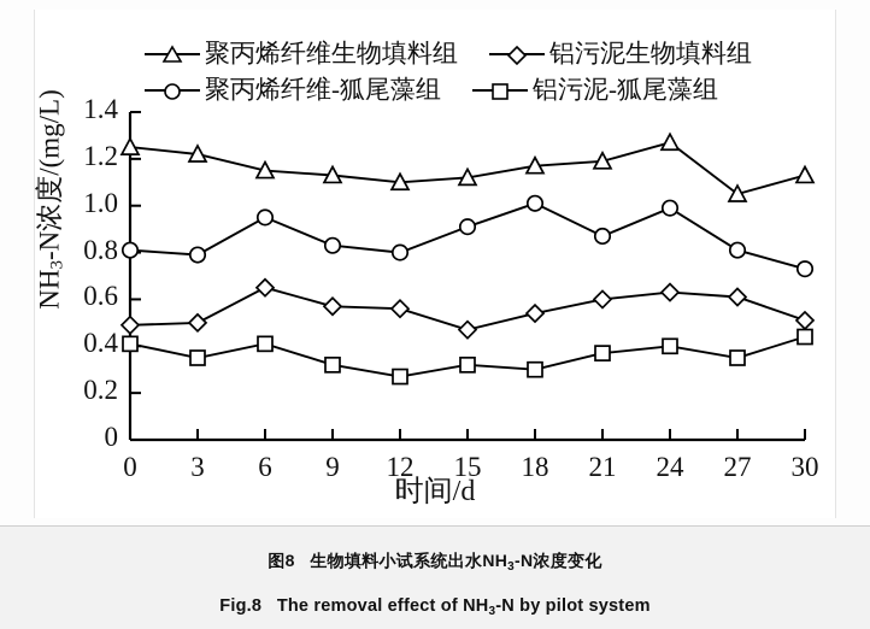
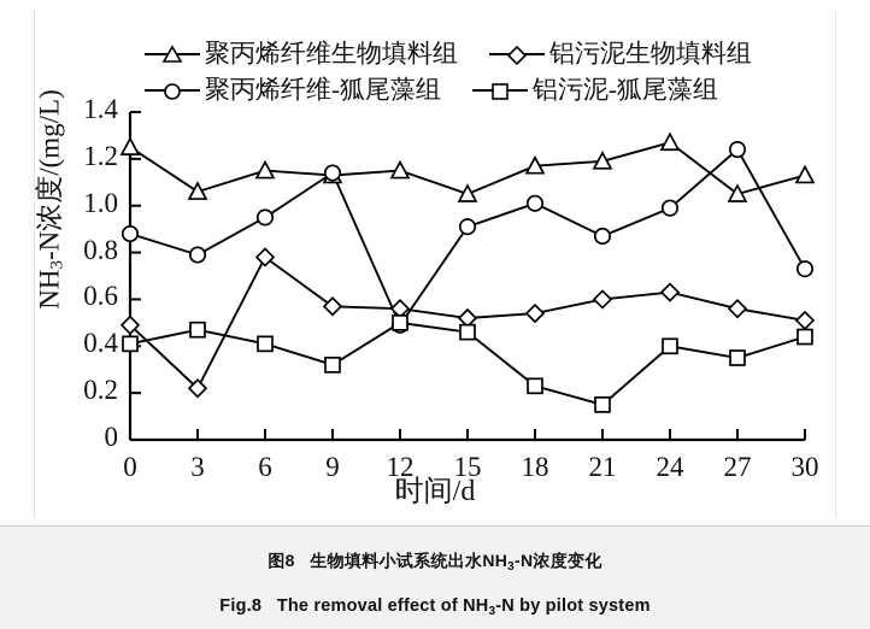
聚丙烯纤维-狐尾藻组/0: 0.81 -> 0.88
聚丙烯纤维生物填料组/3: 1.22 -> 1.06
铝污泥生物填料组/3: 0.50 -> 0.22
铝污泥-狐尾藻组/3: 0.35 -> 0.47
铝污泥生物填料组/6: 0.65 -> 0.78
聚丙烯纤维-狐尾藻组/9: 0.83 -> 1.14
聚丙烯纤维生物填料组/12: 1.10 -> 1.15
聚丙烯纤维-狐尾藻组/12: 0.80 -> 0.49
铝污泥-狐尾藻组/12: 0.27 -> 0.50
聚丙烯纤维生物填料组/15: 1.12 -> 1.05
铝污泥生物填料组/15: 0.47 -> 0.52
铝污泥-狐尾藻组/15: 0.32 -> 0.46
铝污泥-狐尾藻组/18: 0.30 -> 0.23
铝污泥-狐尾藻组/21: 0.37 -> 0.15
铝污泥生物填料组/27: 0.61 -> 0.56
聚丙烯纤维-狐尾藻组/27: 0.81 -> 1.24
